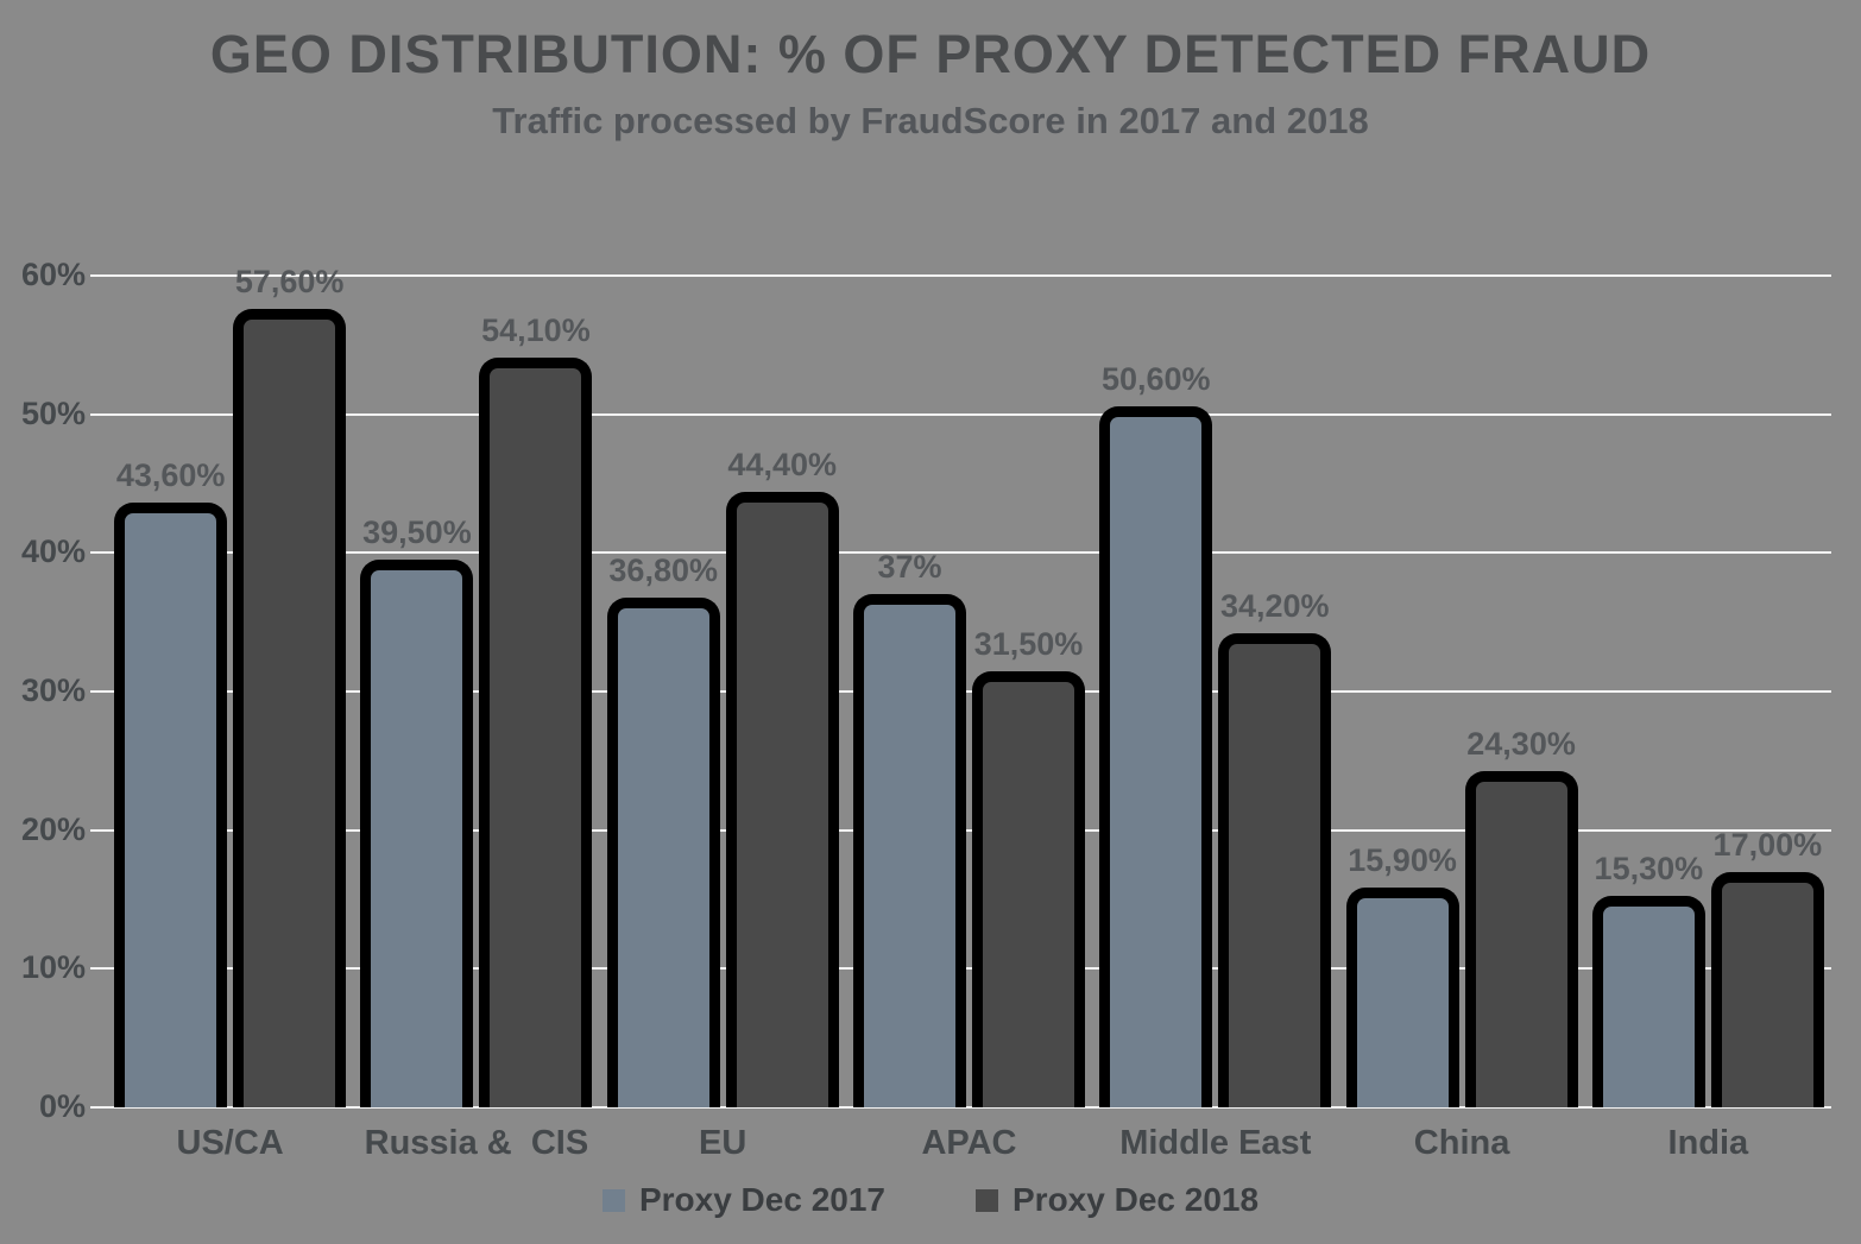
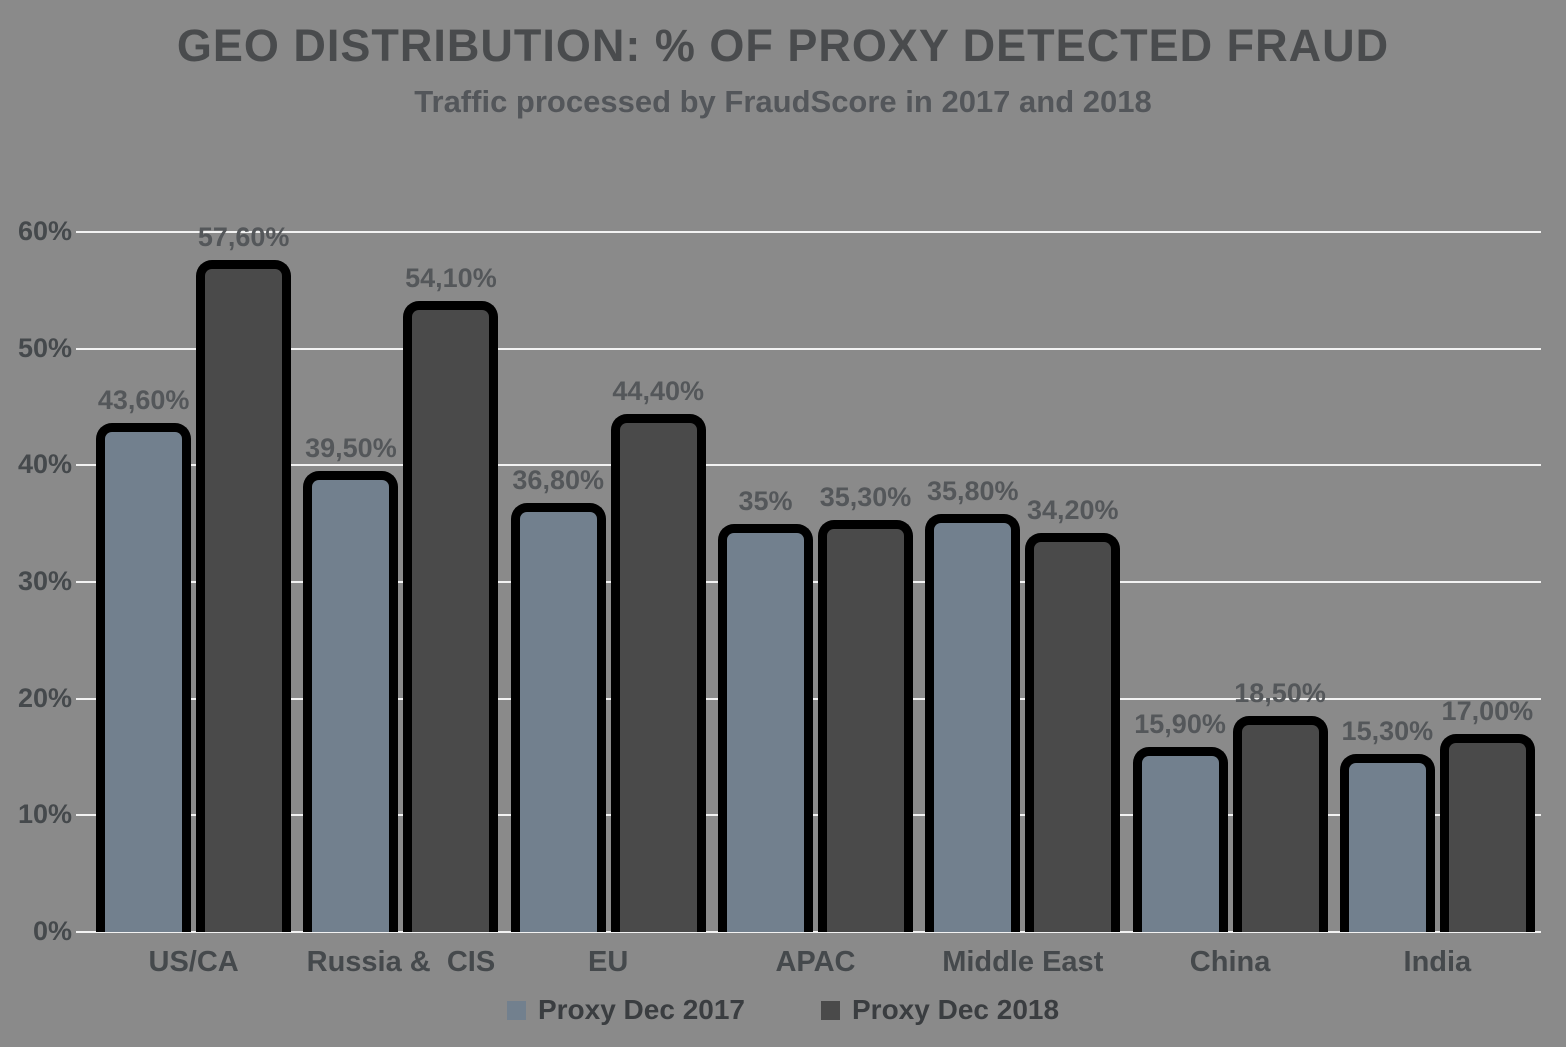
Proxy Dec 2017/APAC: 37% -> 35%
Proxy Dec 2018/APAC: 31,50% -> 35,30%
Proxy Dec 2017/Middle East: 50,60% -> 35,80%
Proxy Dec 2018/China: 24,30% -> 18,50%
